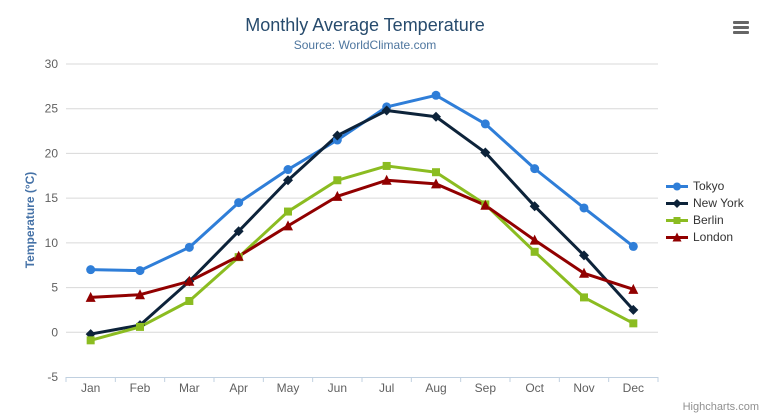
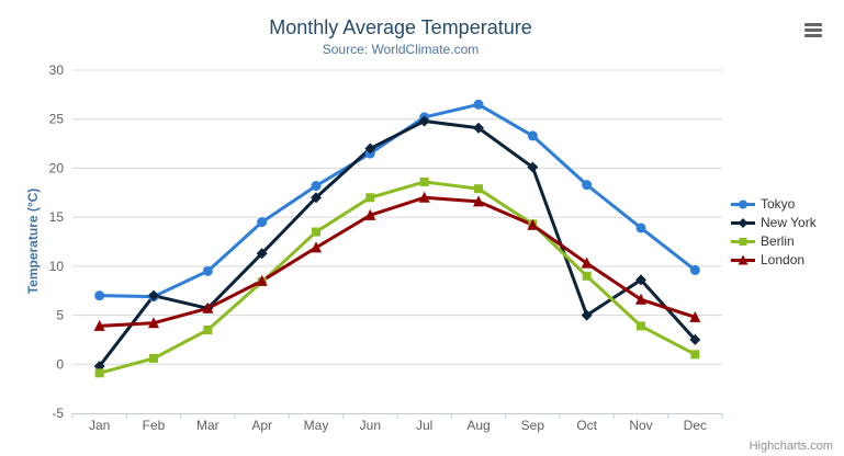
New York/Feb: 1 -> 7
New York/Oct: 14 -> 5
